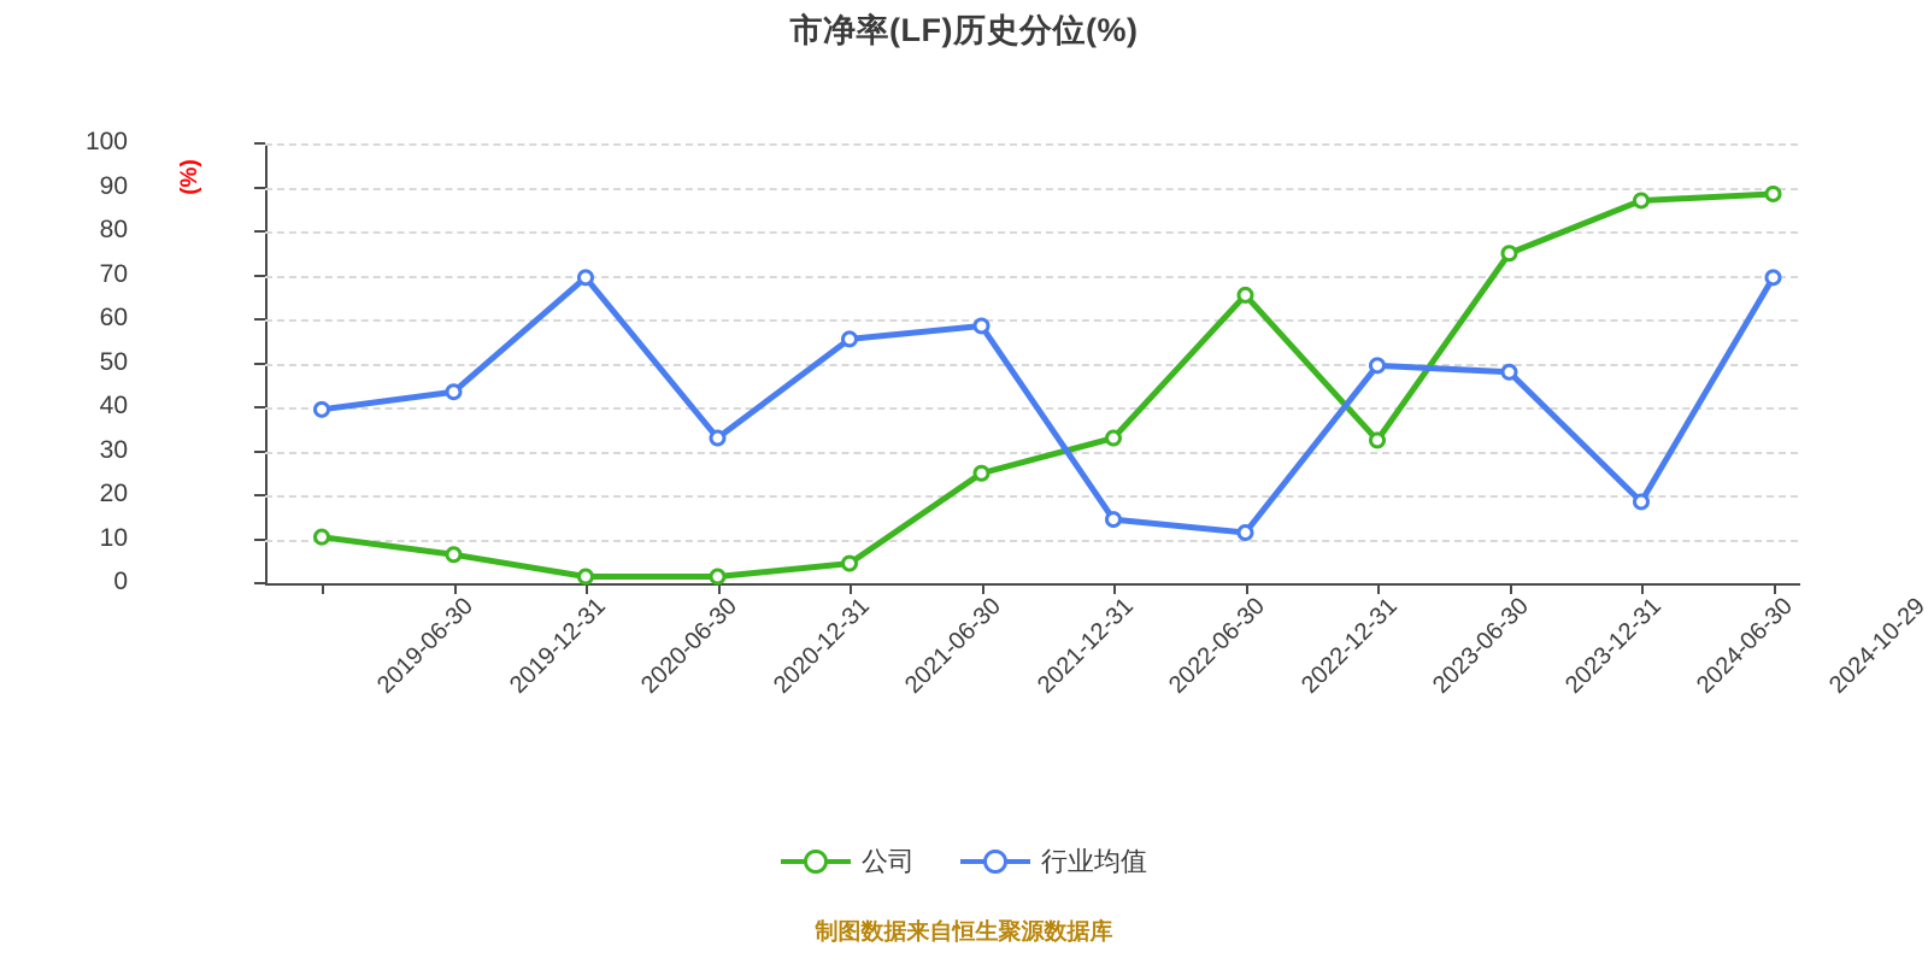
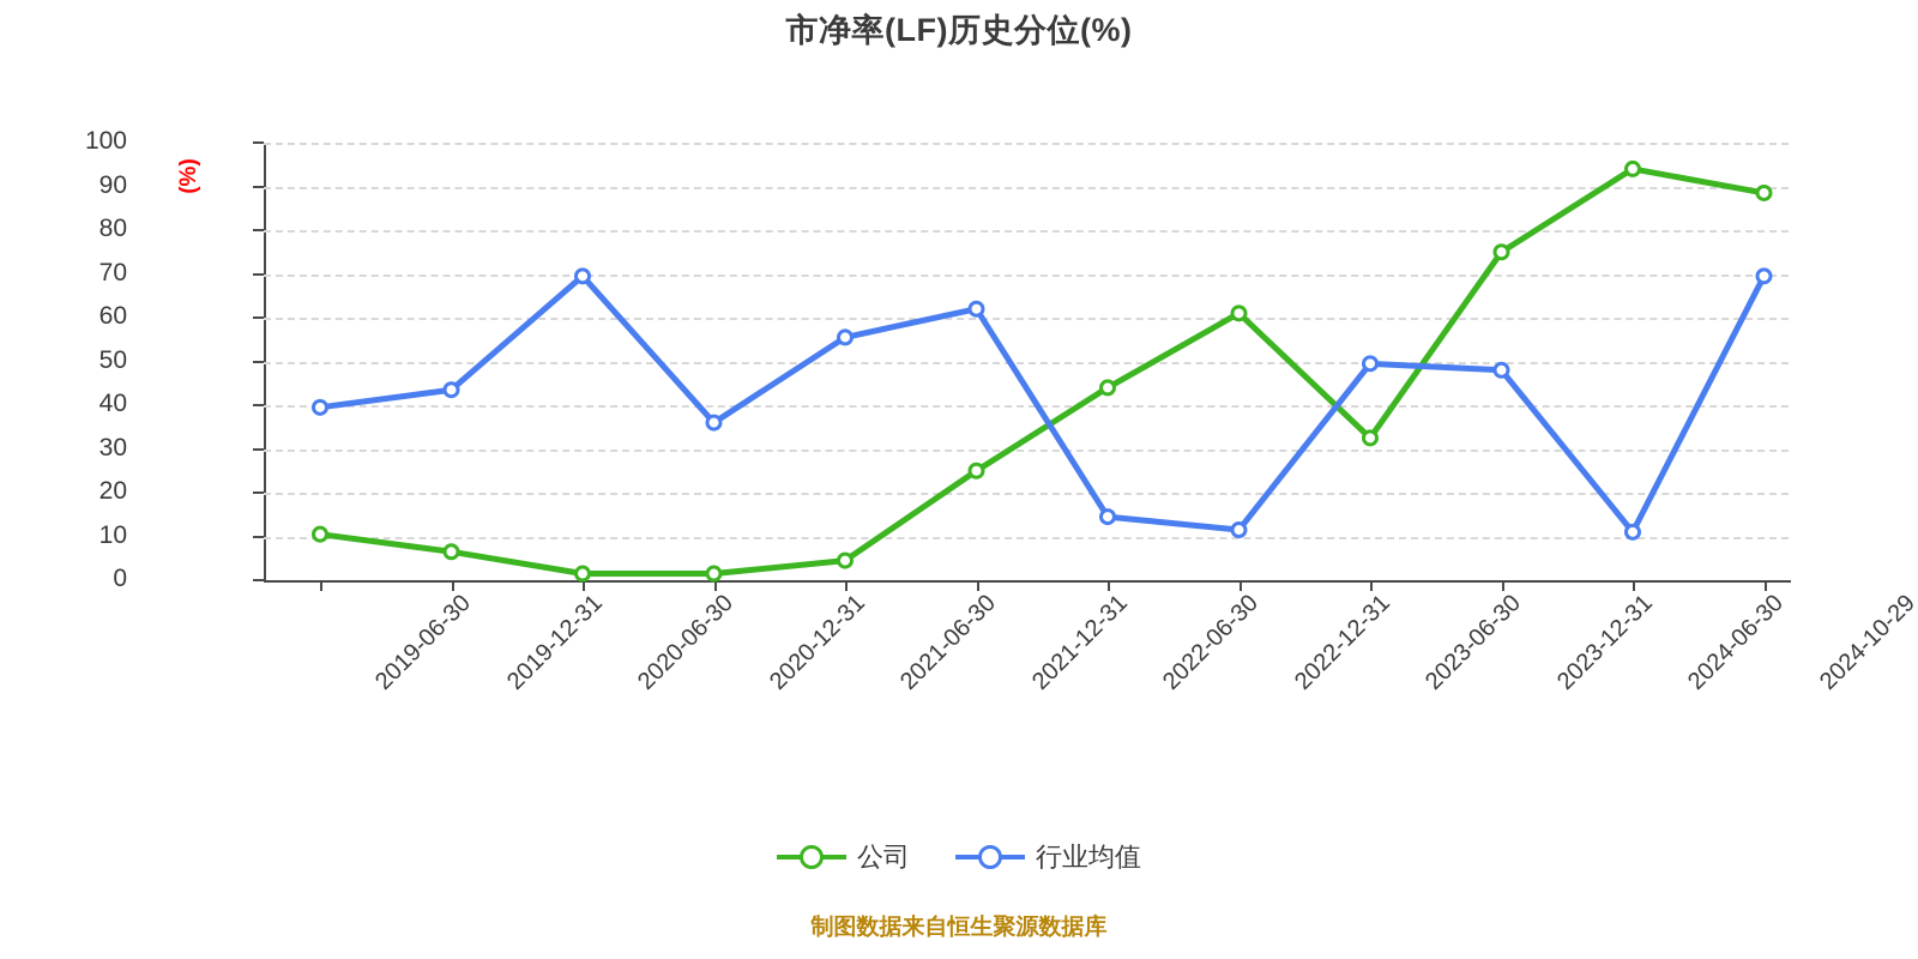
行业均值/2020-12-31: 33 -> 36
行业均值/2021-12-31: 58 -> 62
公司/2022-06-30: 33 -> 44
公司/2022-12-31: 66 -> 61
公司/2024-06-30: 87 -> 94
行业均值/2024-06-30: 18 -> 11
